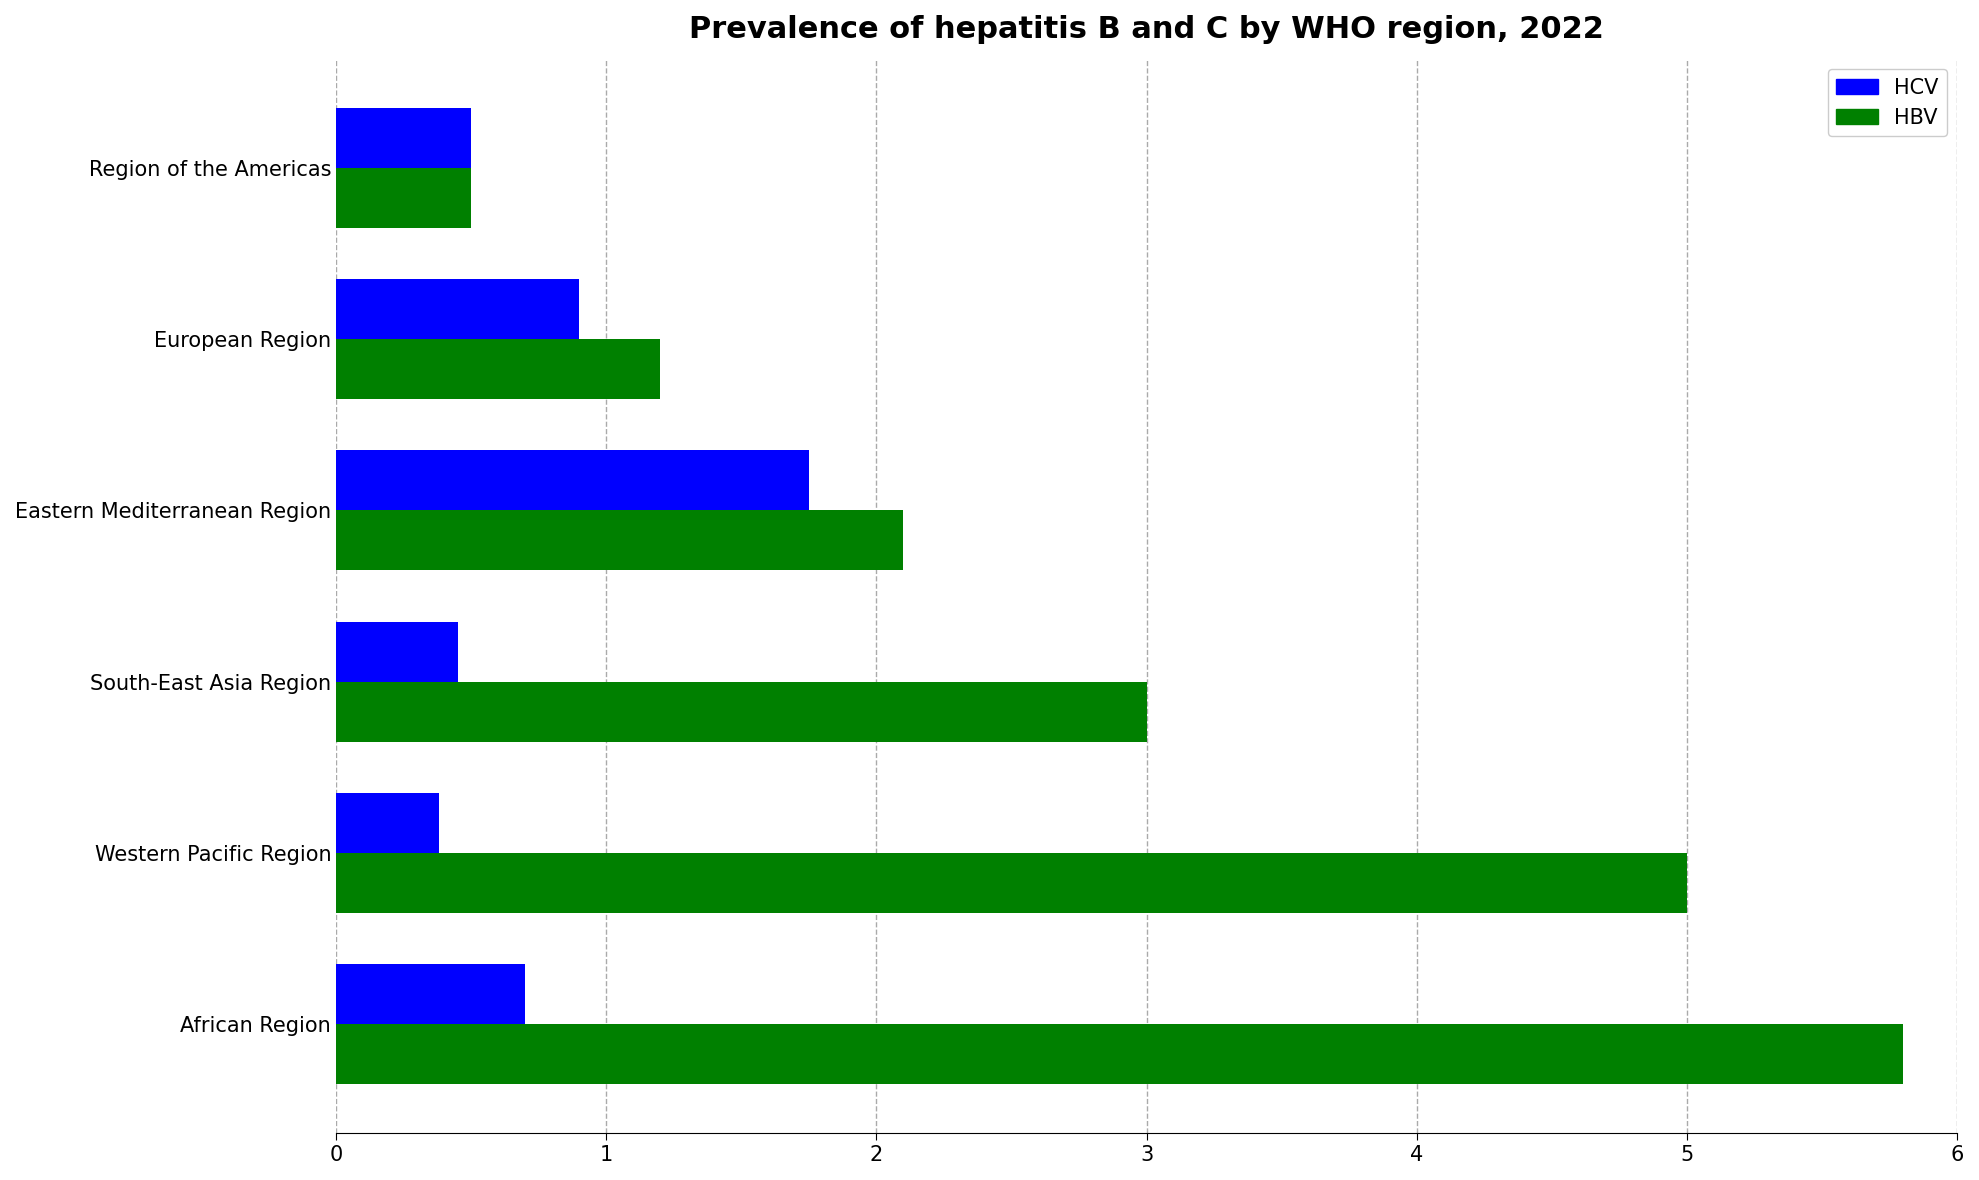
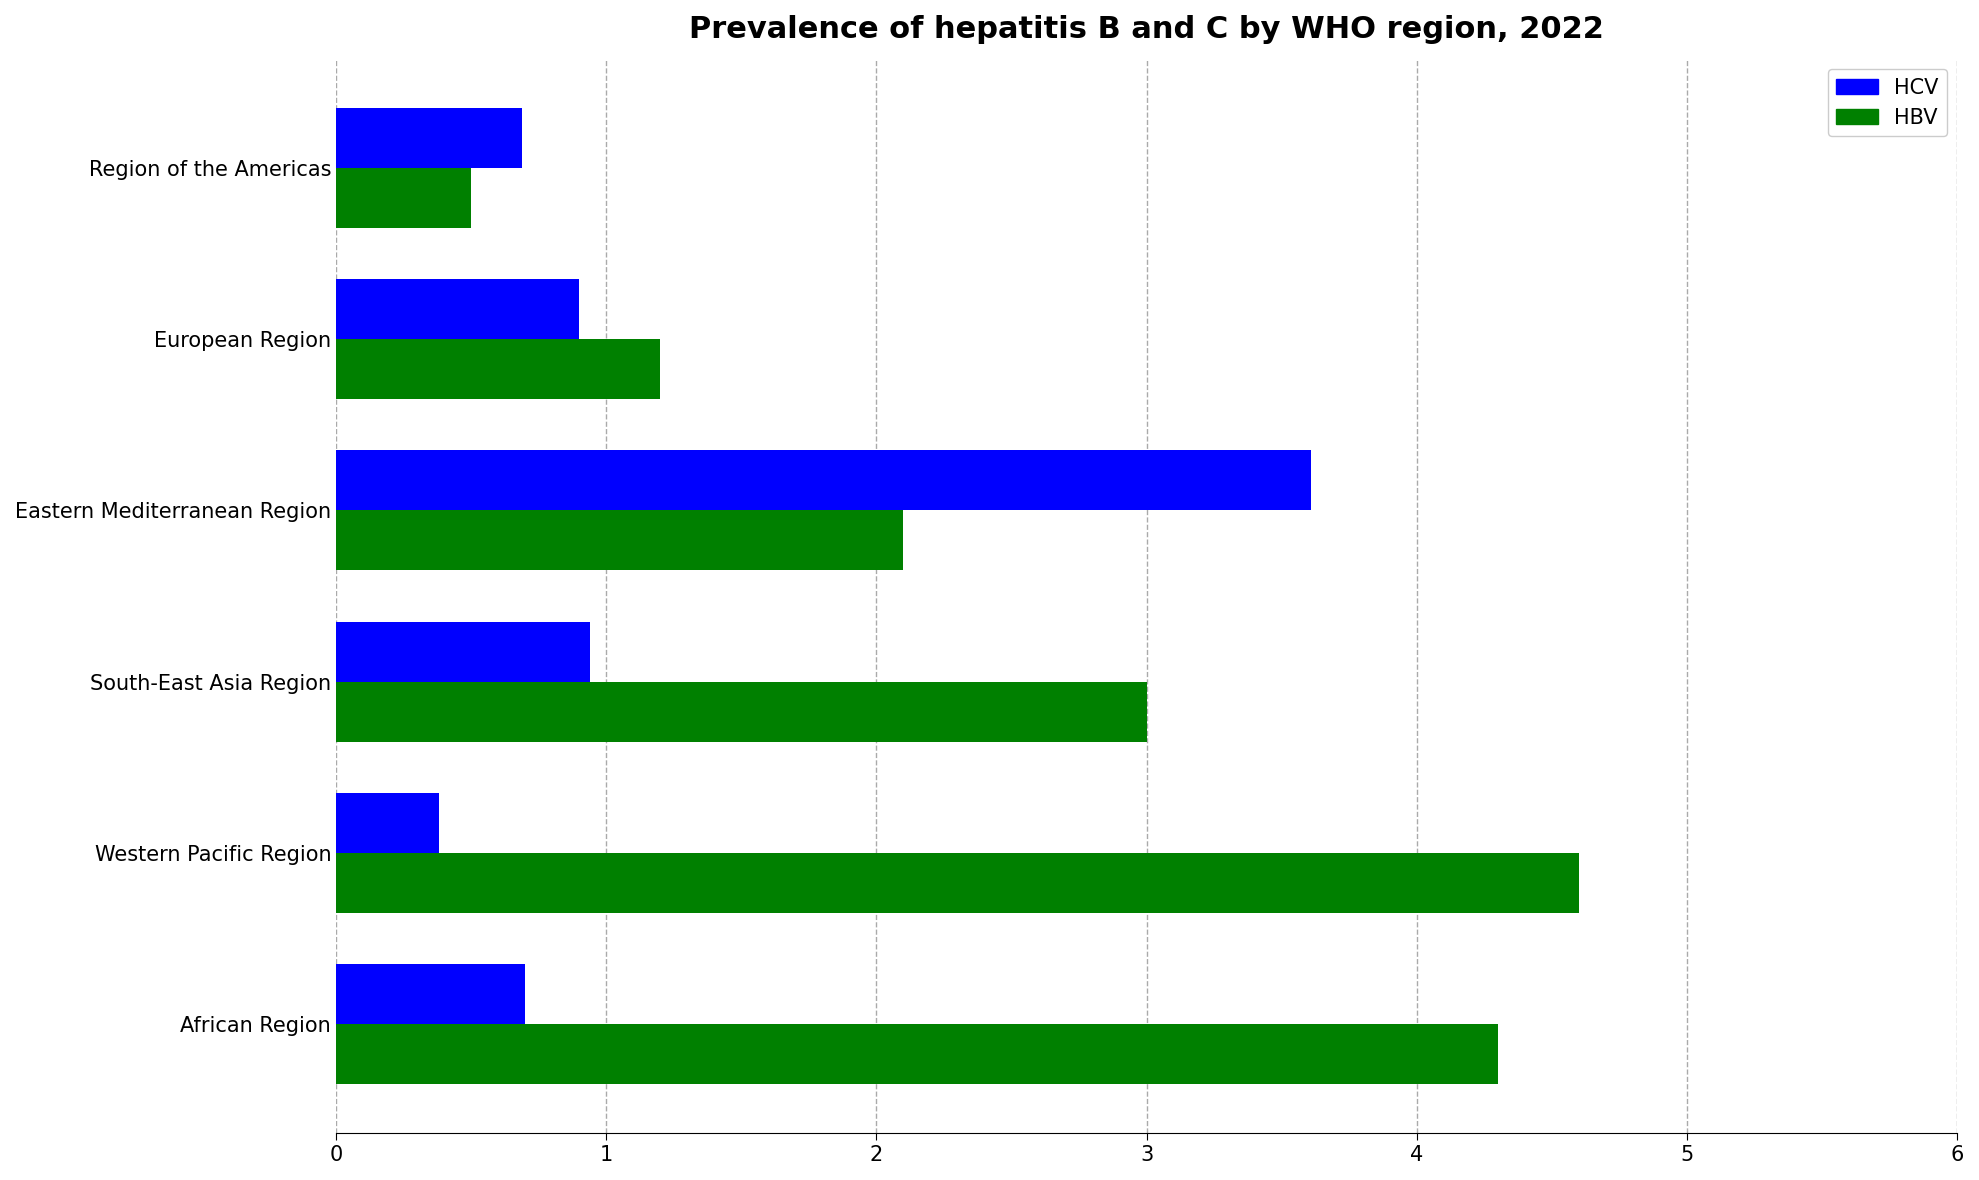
HCV/Region of the Americas: 0.50 -> 0.69
HCV/Eastern Mediterranean Region: 1.75 -> 3.61
HCV/South-East Asia Region: 0.45 -> 0.94
HBV/Western Pacific Region: 5.0 -> 4.6
HBV/African Region: 5.8 -> 4.3
